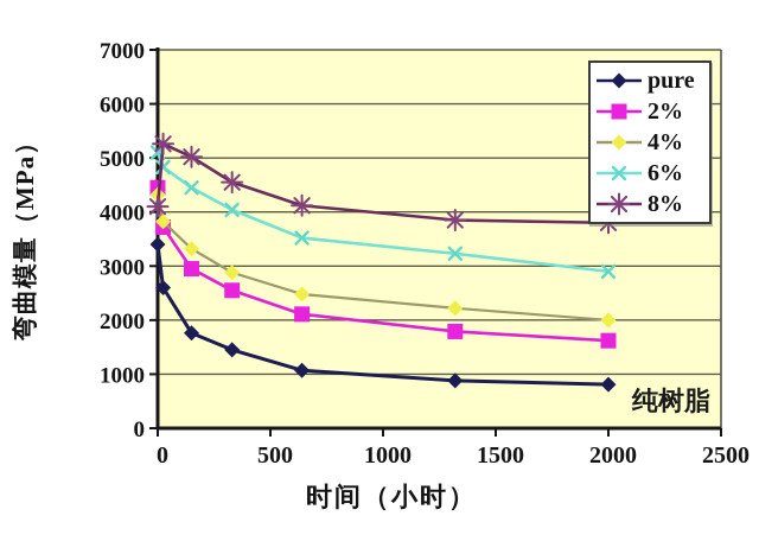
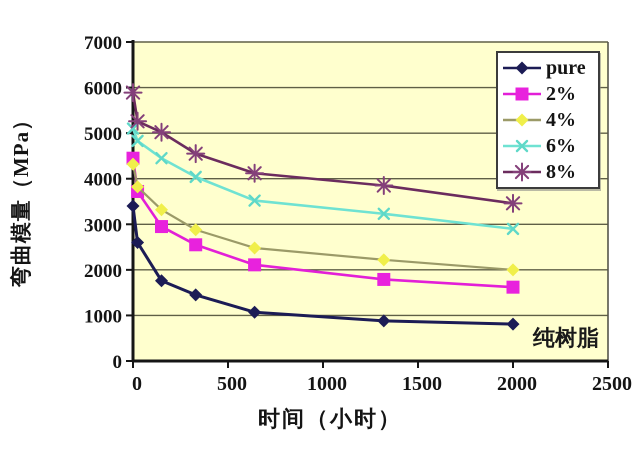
8%/0: 4100 -> 5900
8%/2000: 3800 -> 3500
